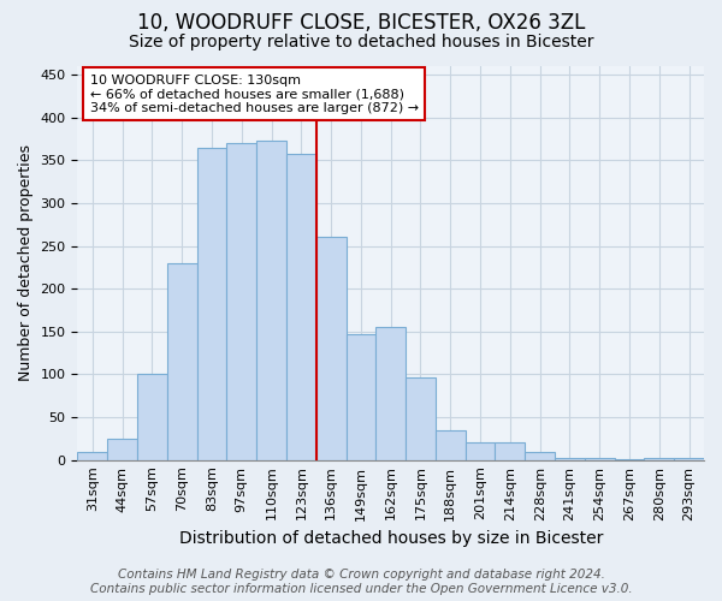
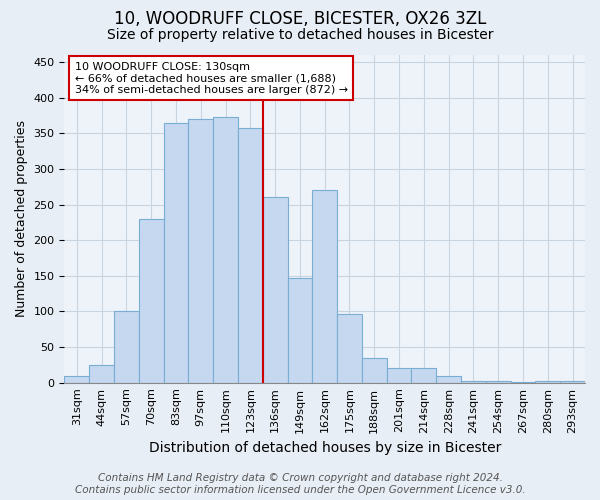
162sqm: 155 -> 270
